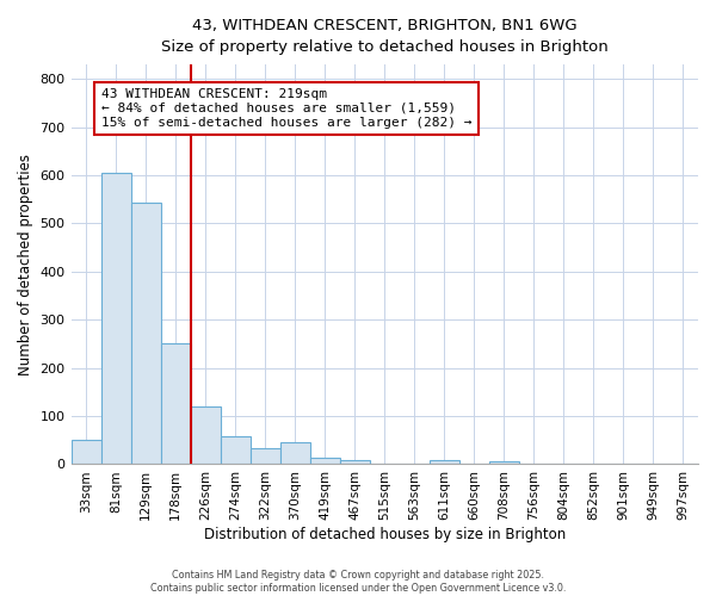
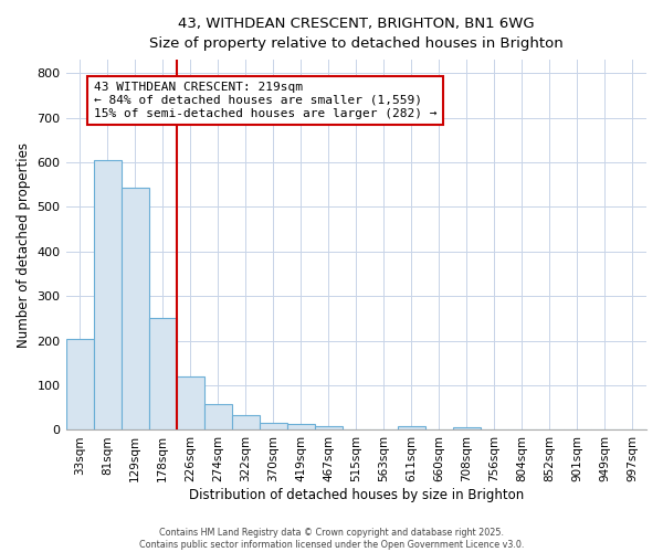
33sqm: 50 -> 203
370sqm: 45 -> 17
